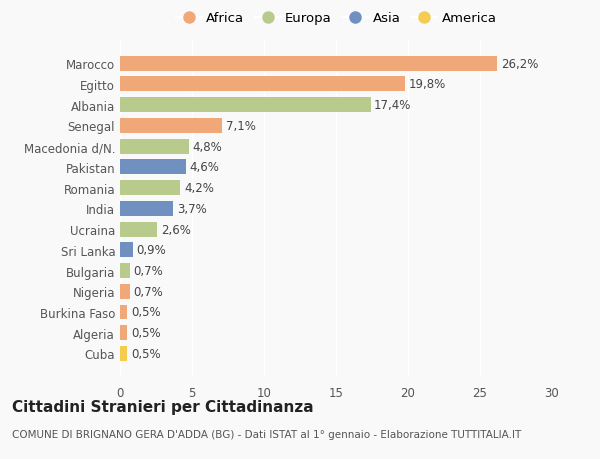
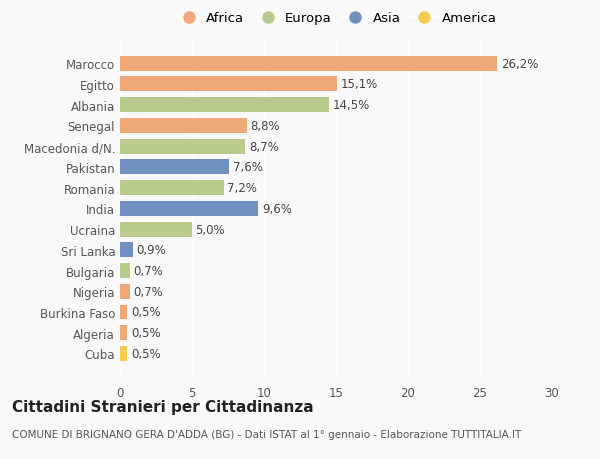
Egitto: 19,8% -> 15,1%
Albania: 17,4% -> 14,5%
Senegal: 7,1% -> 8,8%
Macedonia d/N.: 4,8% -> 8,7%
Pakistan: 4,6% -> 7,6%
Romania: 4,2% -> 7,2%
India: 3,7% -> 9,6%
Ucraina: 2,6% -> 5,0%
